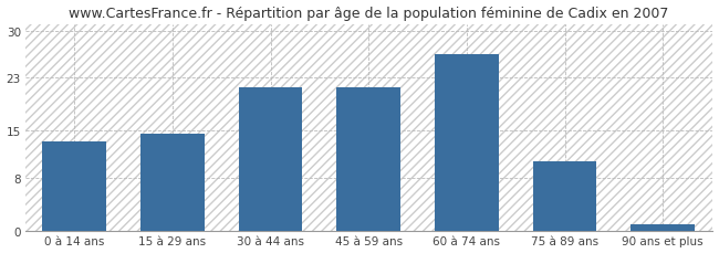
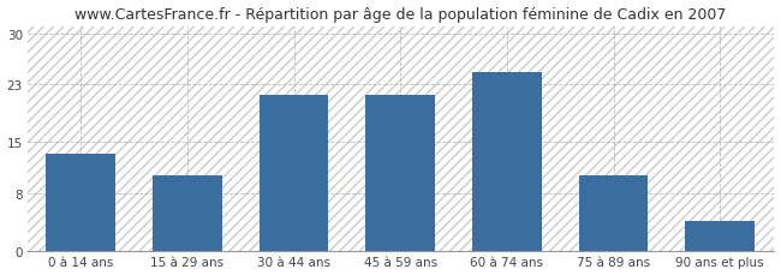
15 à 29 ans: 14.5 -> 10.4
60 à 74 ans: 26.5 -> 24.6
90 ans et plus: 1.0 -> 4.2
